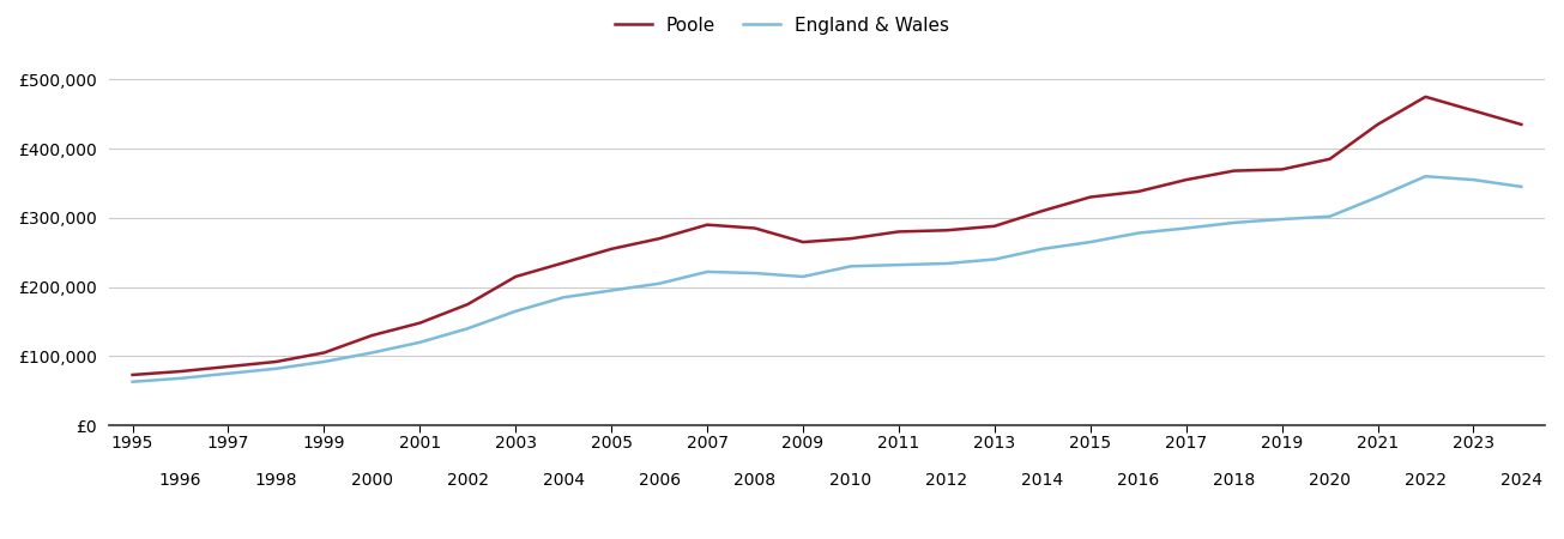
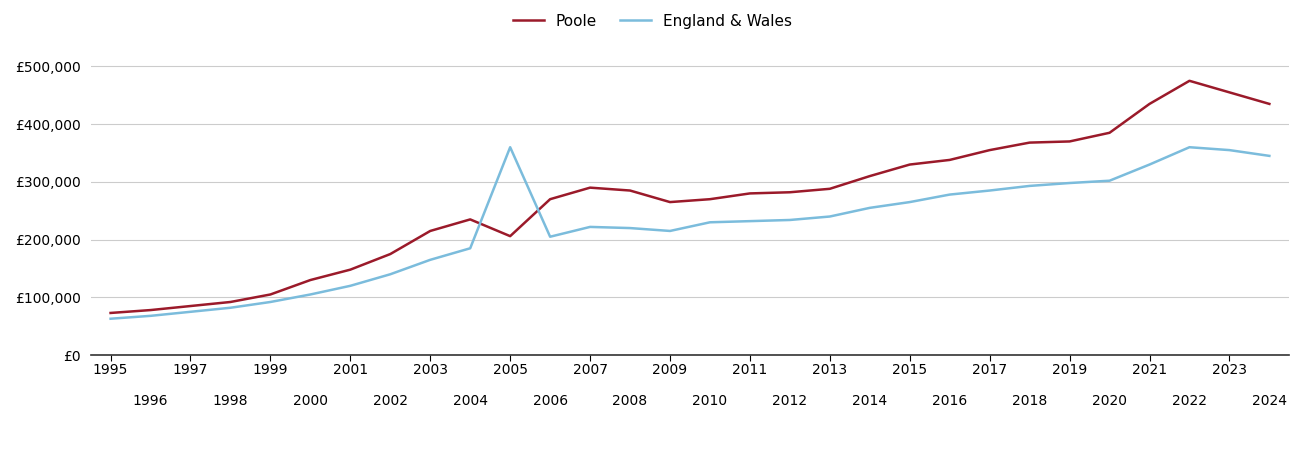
Poole/2005: £255,000 -> £206,000
England & Wales/2005: £195,000 -> £360,000
